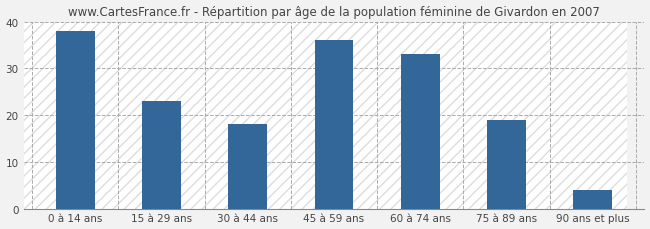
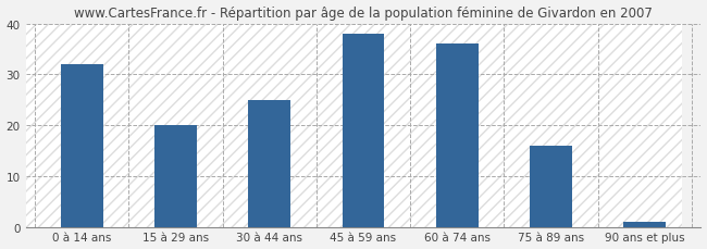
0 à 14 ans: 38 -> 32
15 à 29 ans: 23 -> 20
30 à 44 ans: 18 -> 25
45 à 59 ans: 36 -> 38
60 à 74 ans: 33 -> 36
75 à 89 ans: 19 -> 16
90 ans et plus: 4 -> 1
